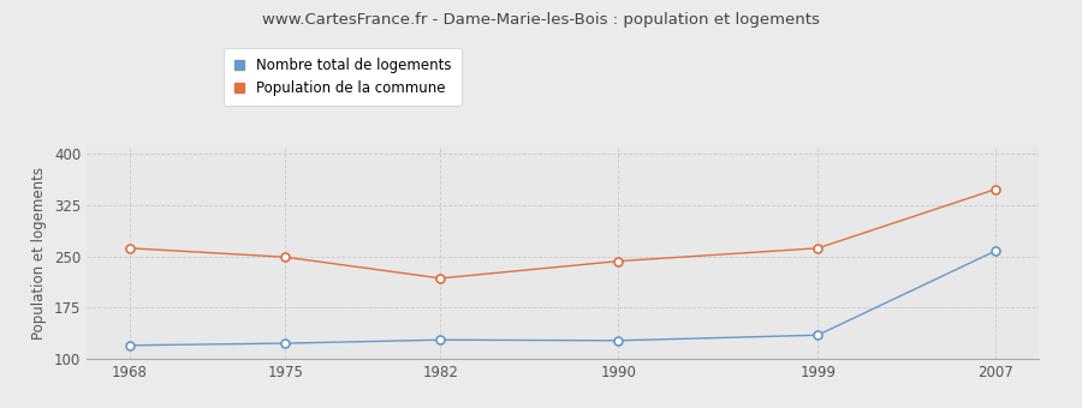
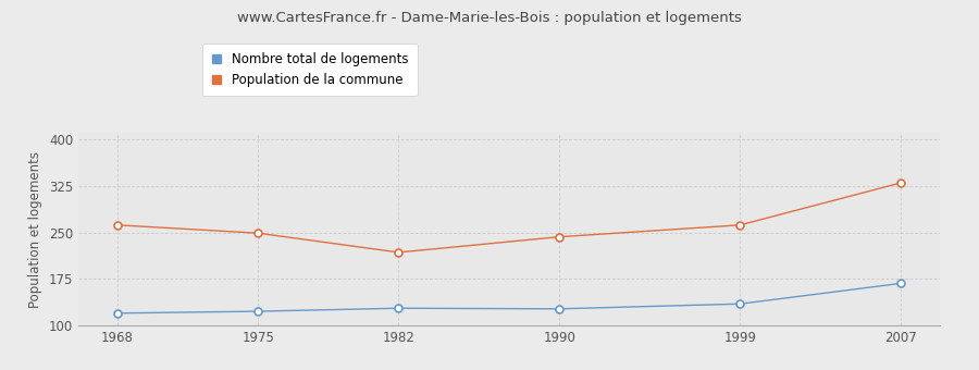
Nombre total de logements/2007: 258 -> 168
Population de la commune/2007: 348 -> 330
